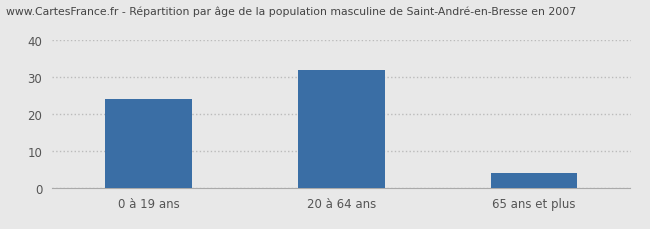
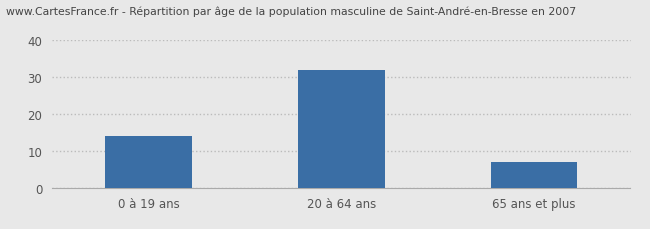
0 à 19 ans: 24 -> 14
65 ans et plus: 4 -> 7
